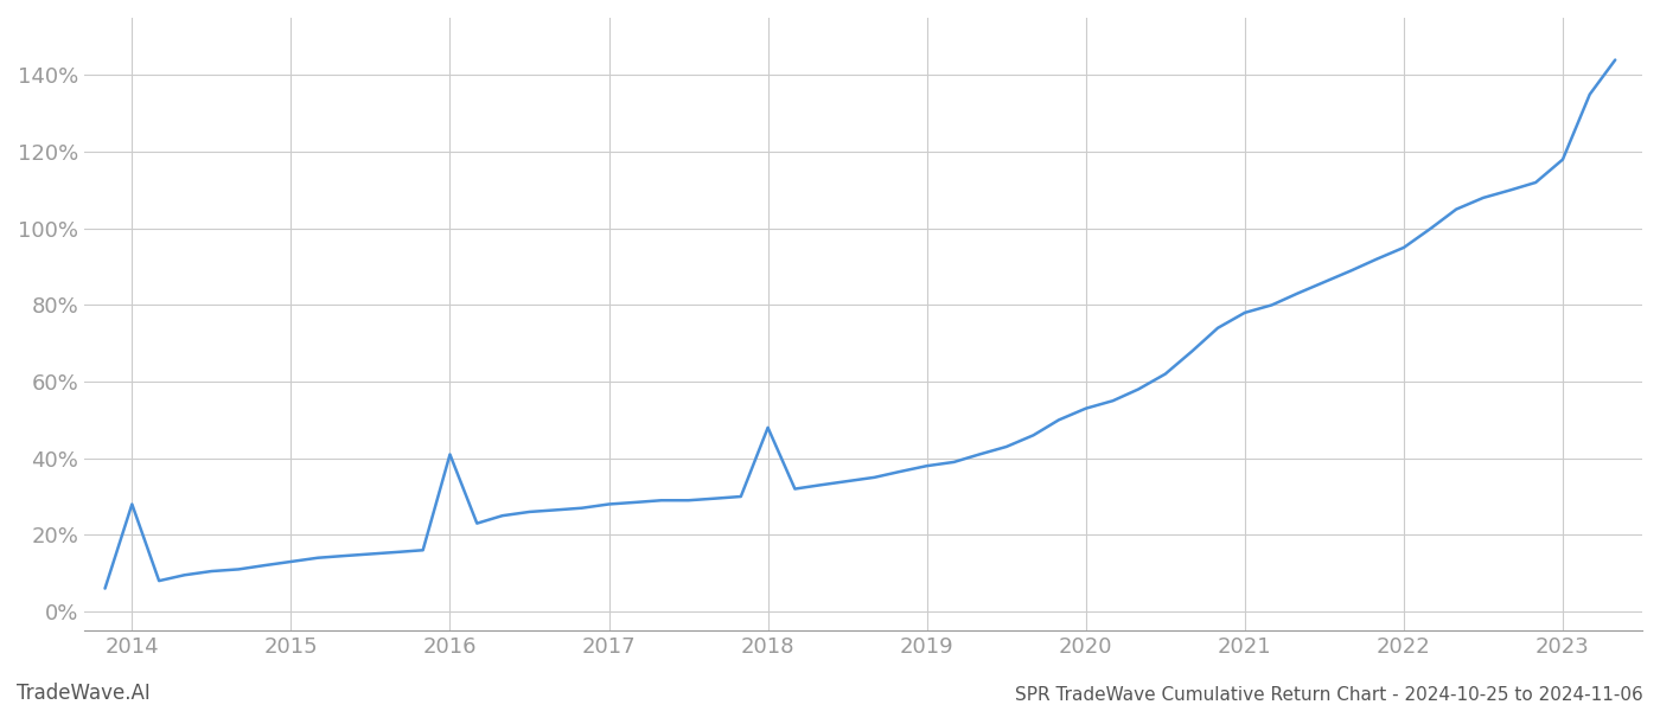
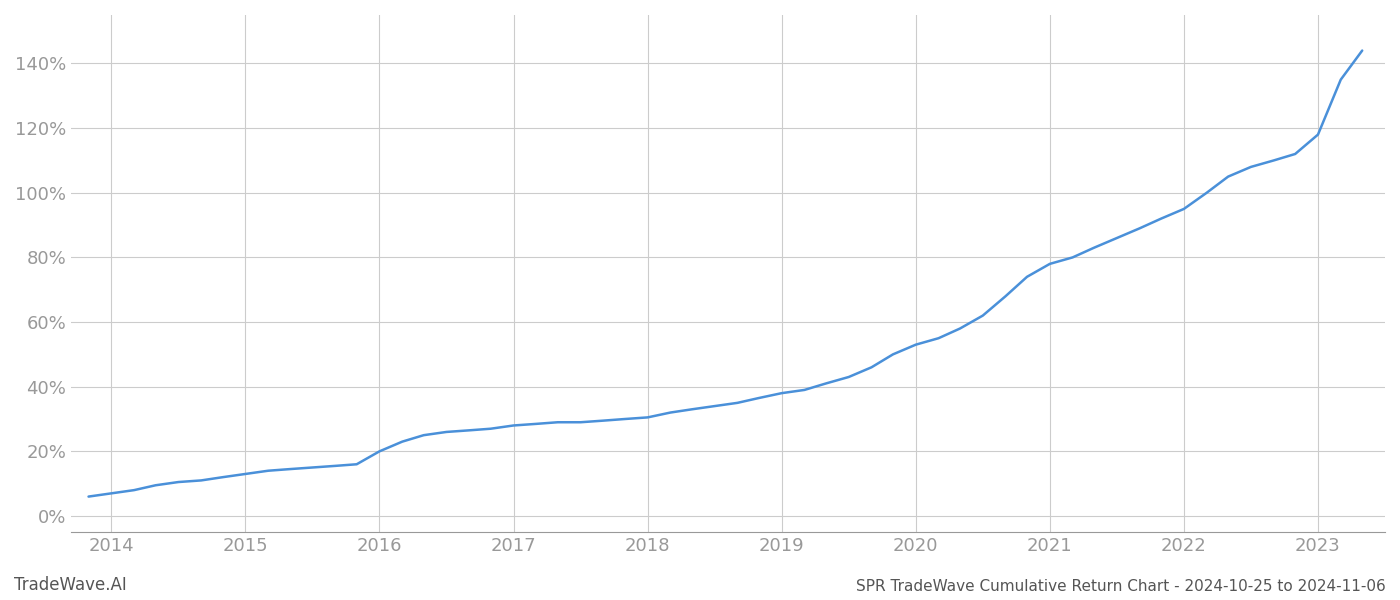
2014: 28.0% -> 7.0%
2016: 41.0% -> 20.0%
2018: 48.0% -> 30.5%
